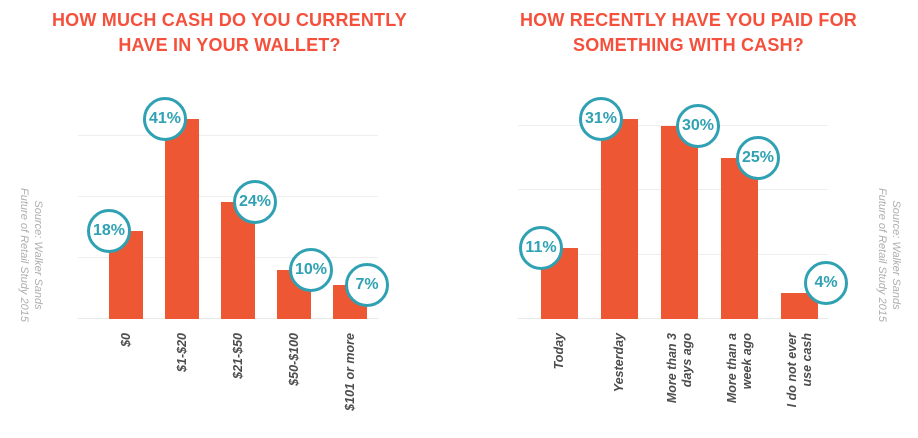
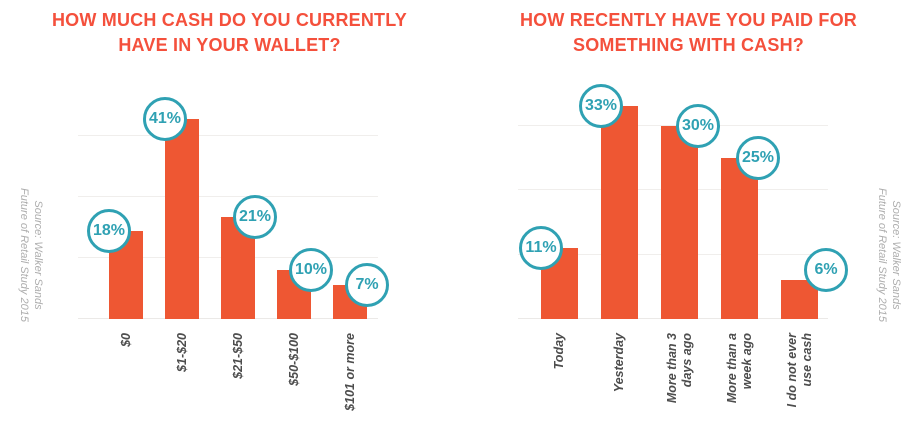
HOW MUCH CASH DO YOU CURRENTLY HAVE IN YOUR WALLET?/$21-$50: 24% -> 21%
HOW RECENTLY HAVE YOU PAID FOR SOMETHING WITH CASH?/Yesterday: 31% -> 33%
HOW RECENTLY HAVE YOU PAID FOR SOMETHING WITH CASH?/I do not ever use cash: 4% -> 6%
